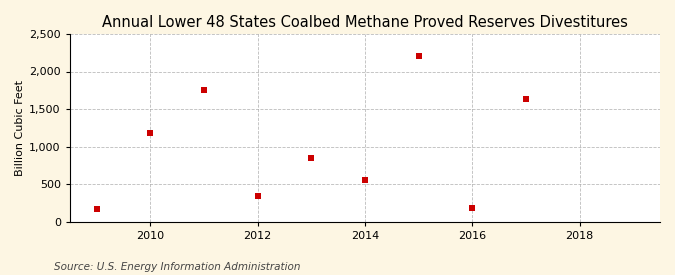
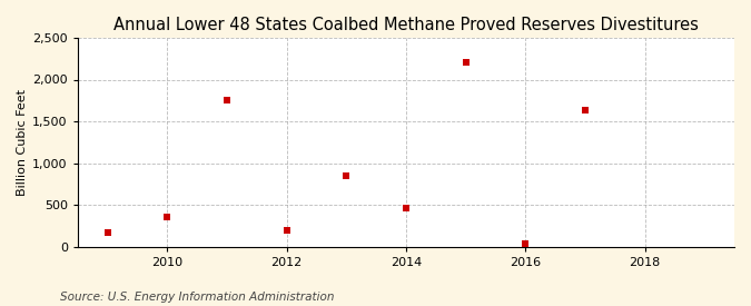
2010: 1,180 -> 360
2012: 340 -> 200
2014: 560 -> 460
2016: 180 -> 40
